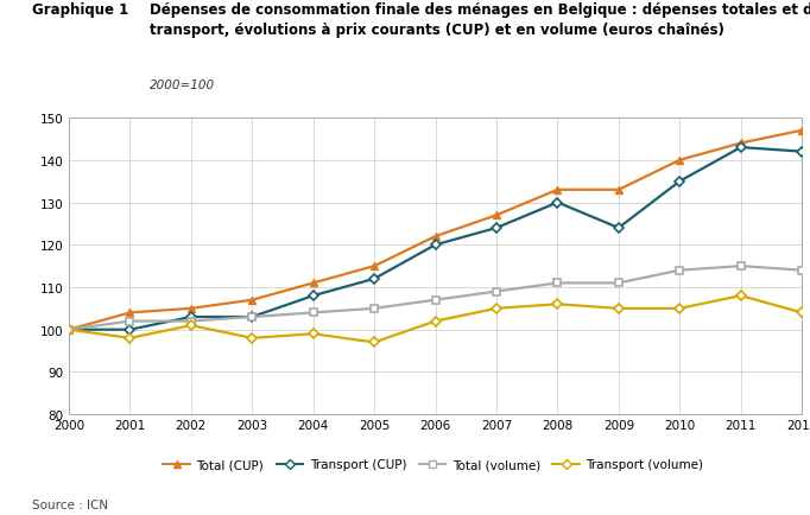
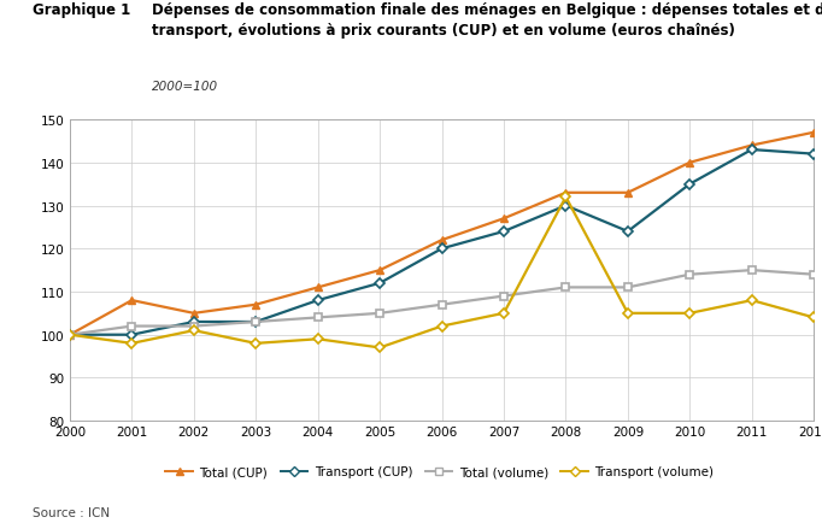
Total (CUP)/2001: 104 -> 108
Transport (volume)/2008: 106 -> 132
